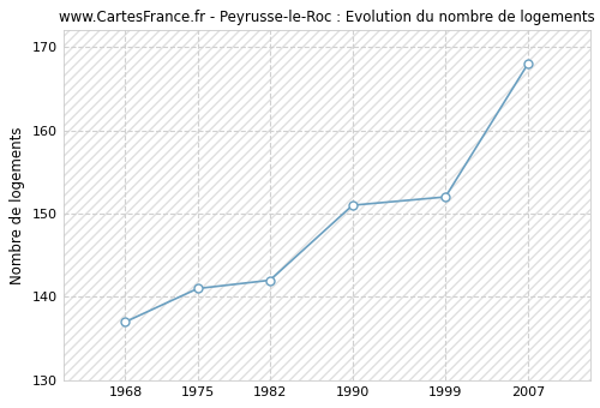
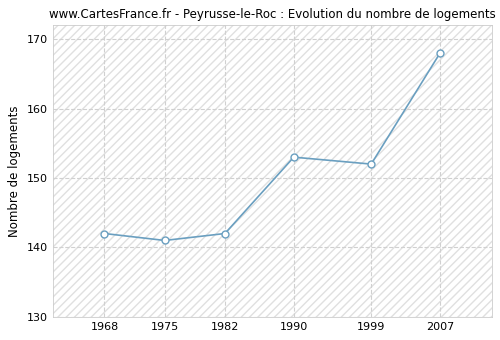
1968: 137 -> 142
1990: 151 -> 153
